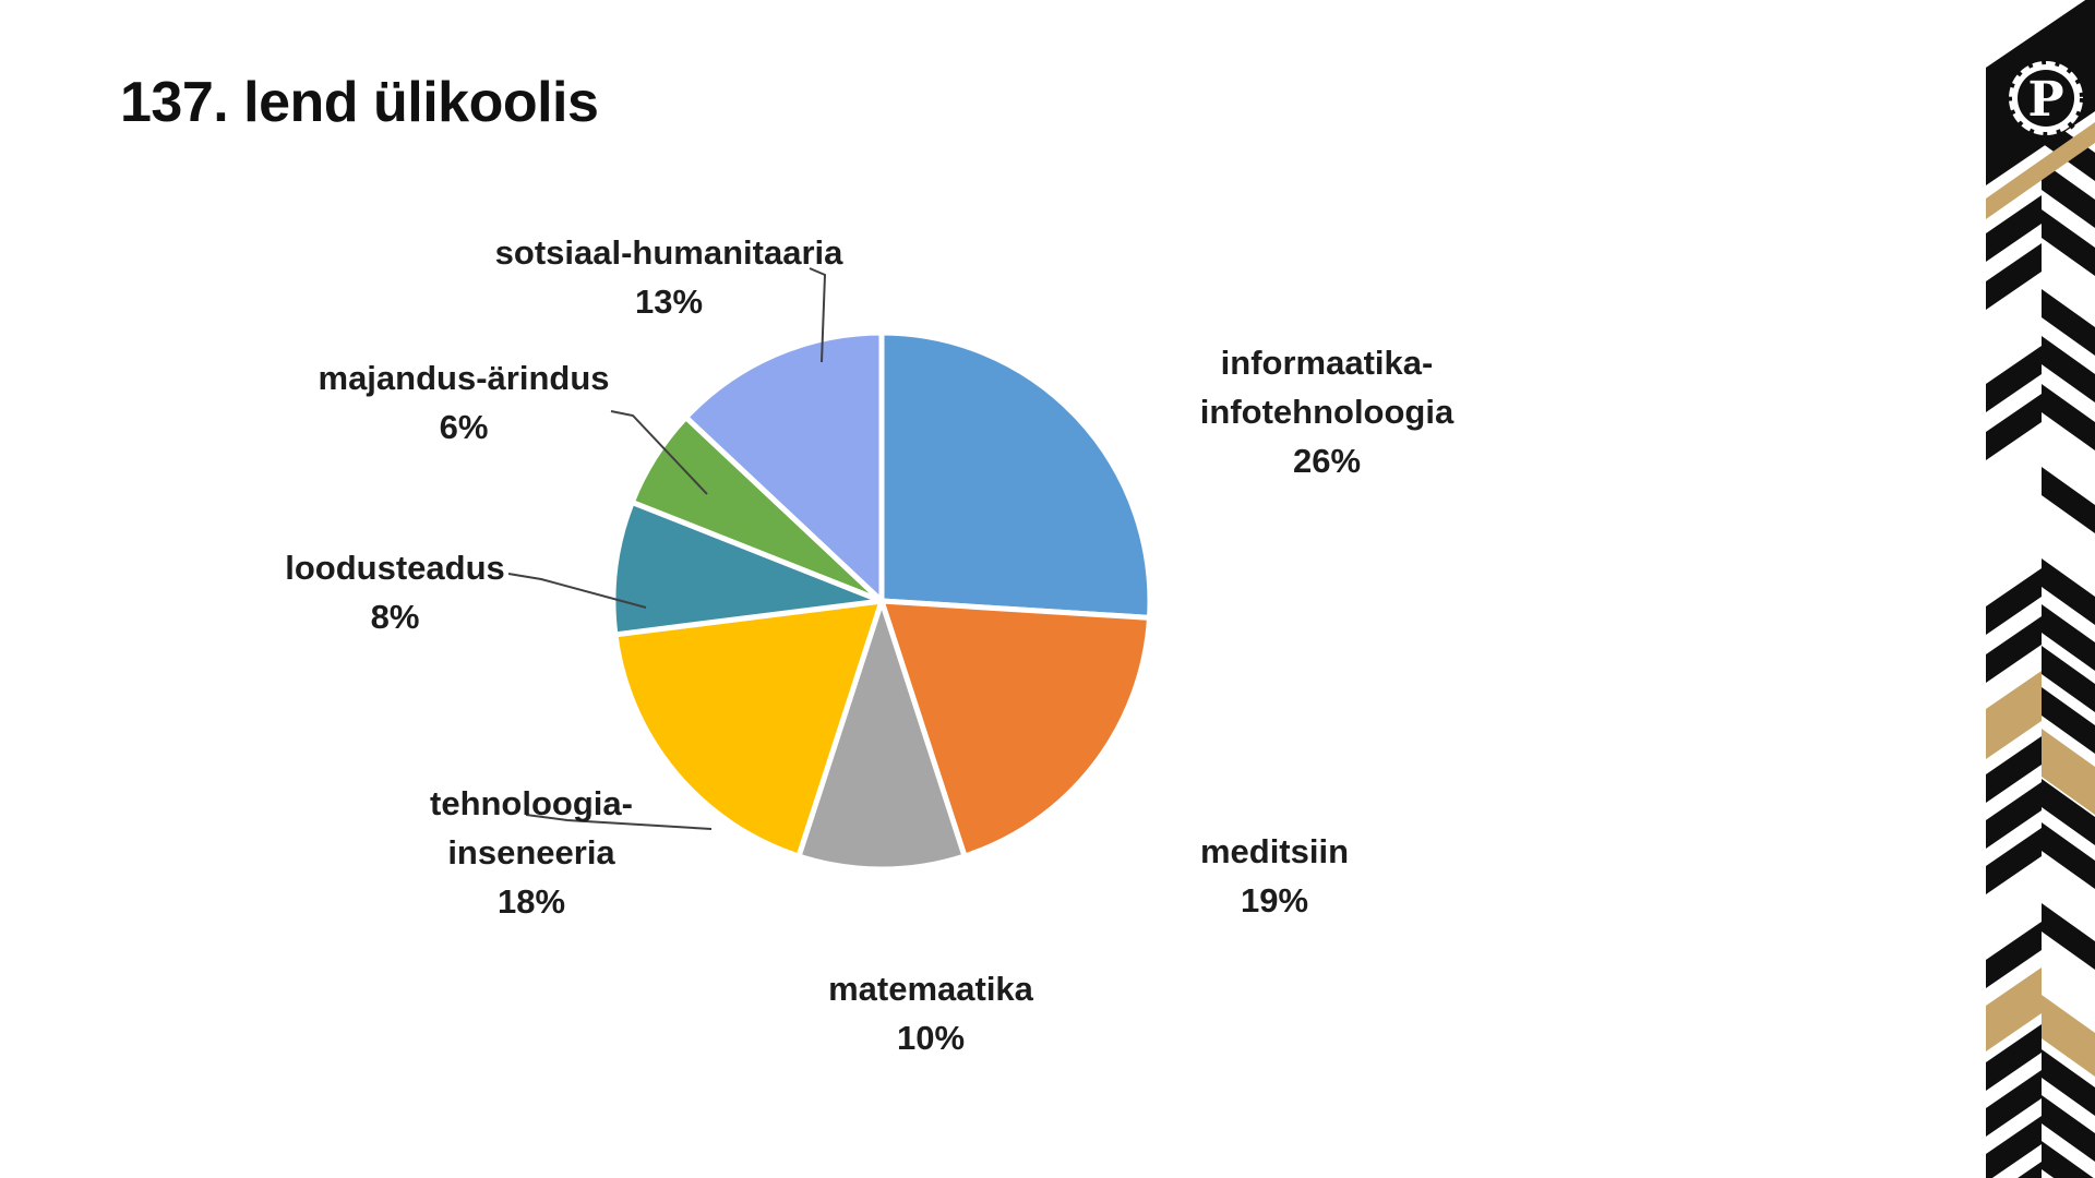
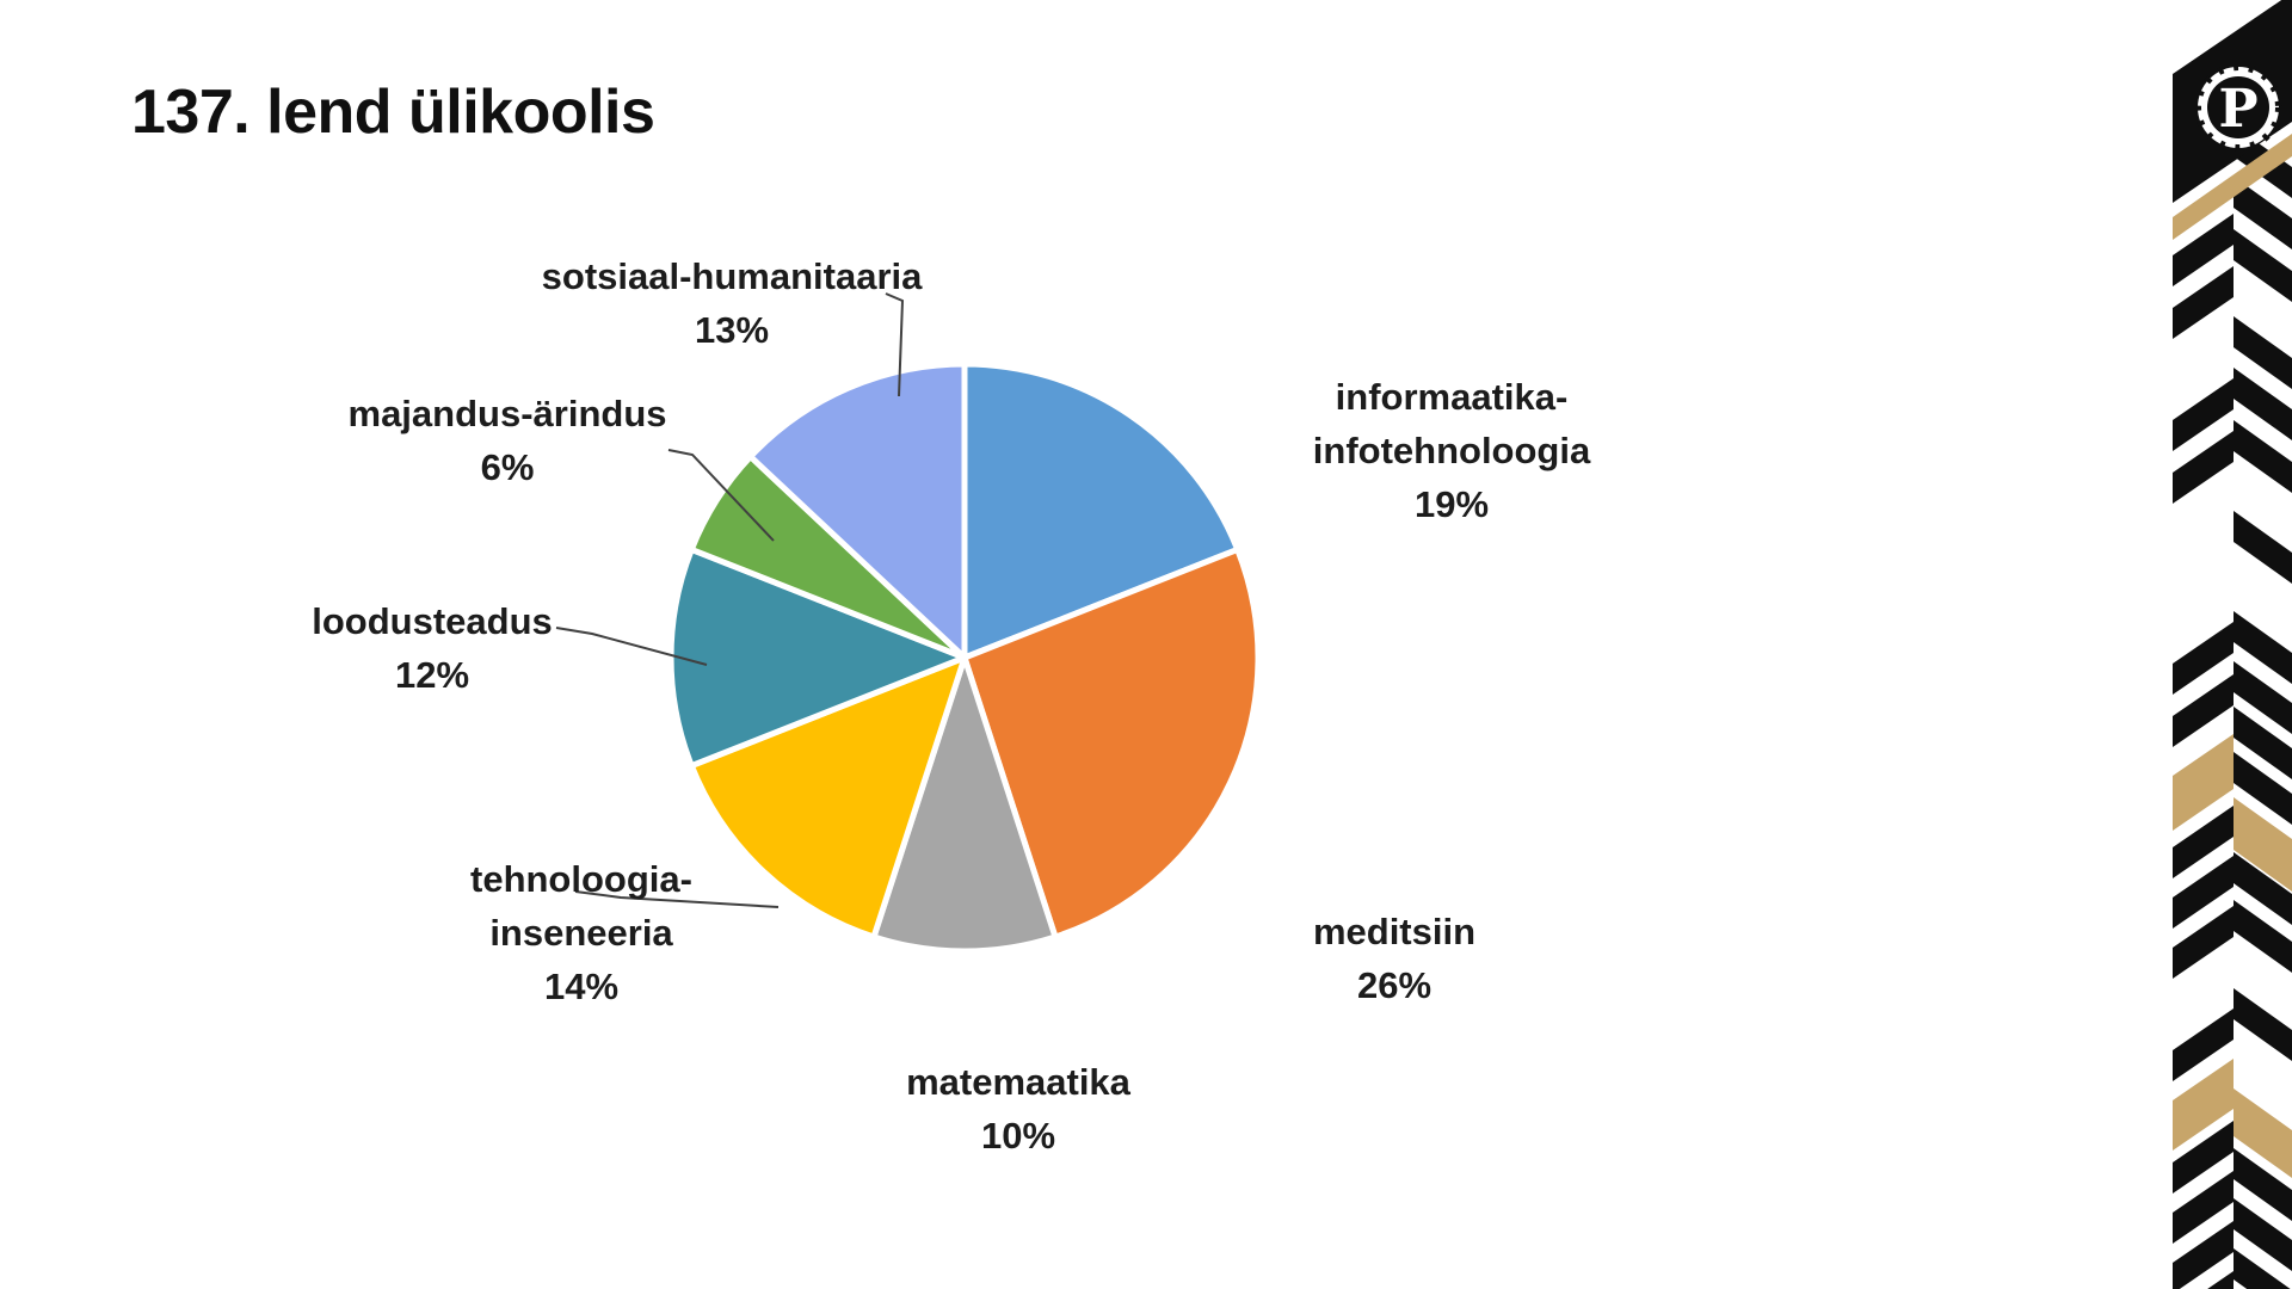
informaatika- infotehnoloogia: 26% -> 19%
meditsiin: 19% -> 26%
tehnoloogia- inseneeria: 18% -> 14%
loodusteadus: 8% -> 12%
